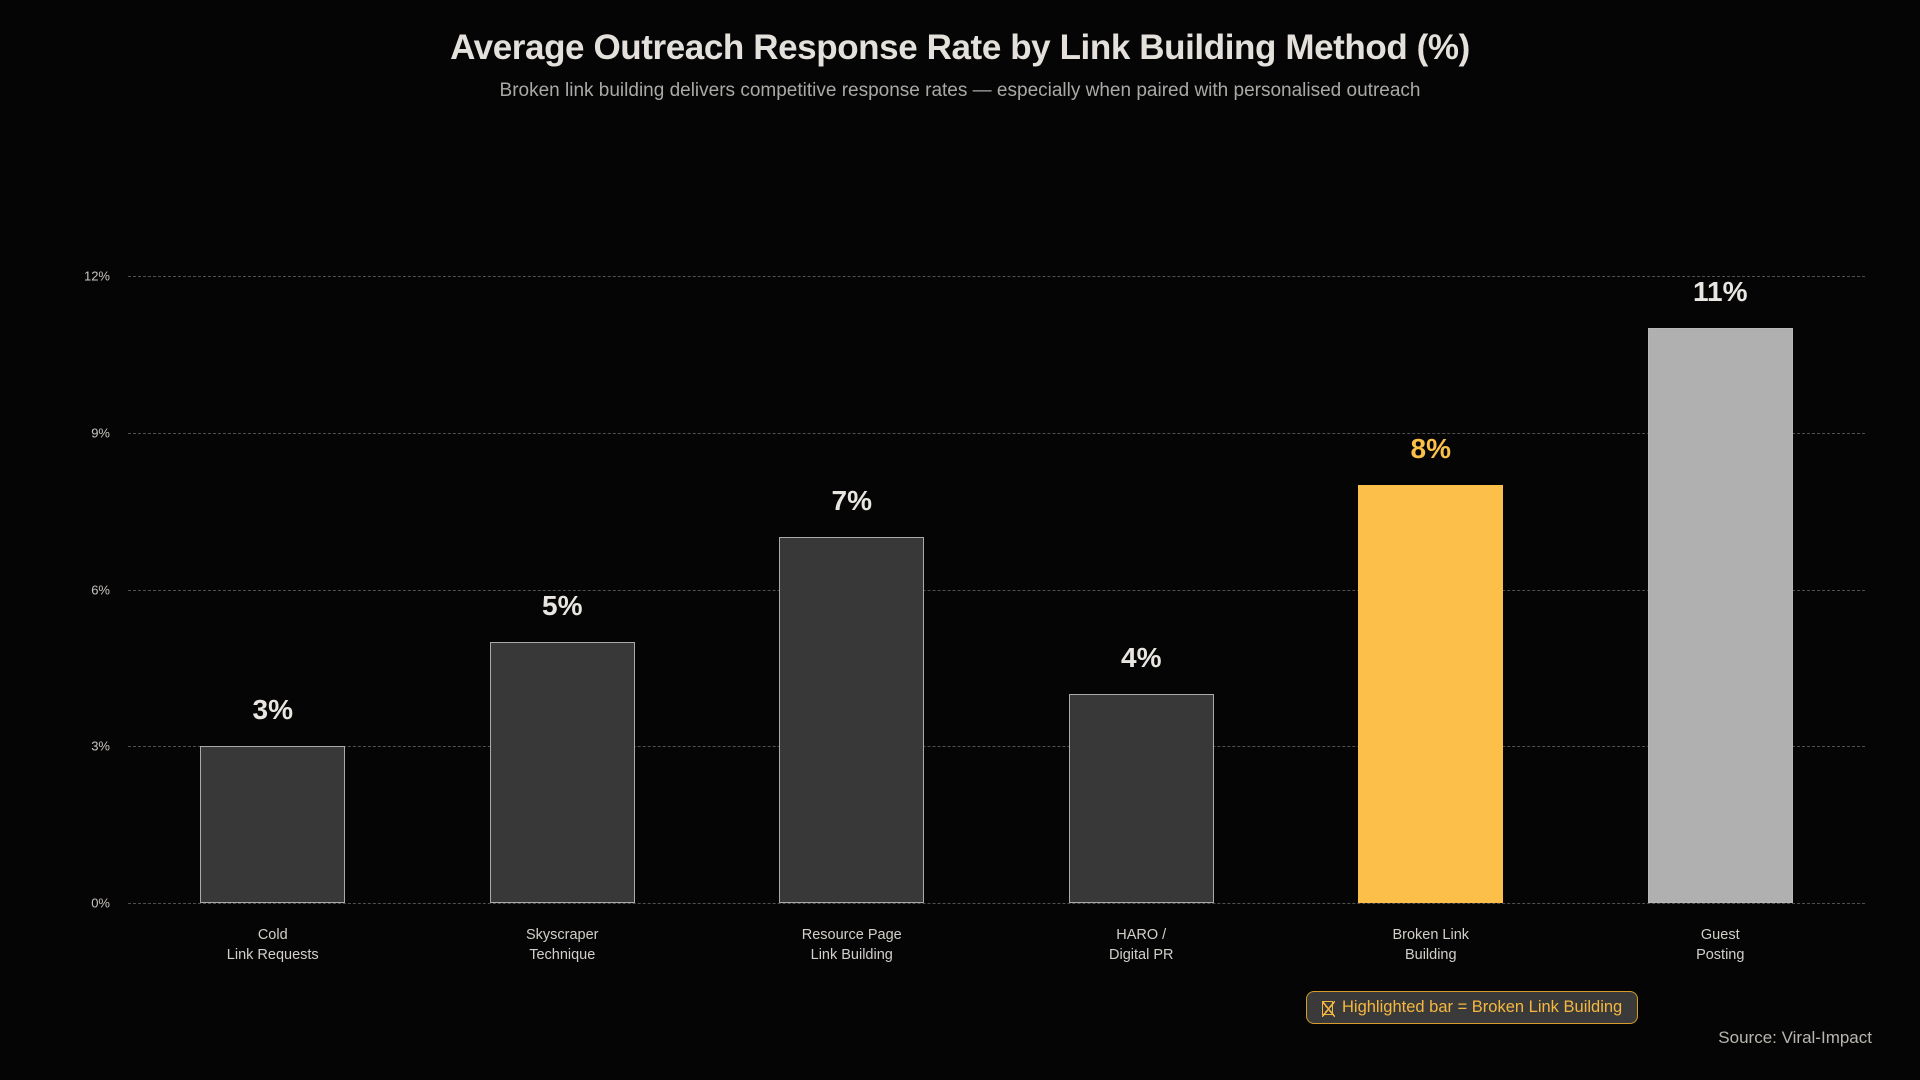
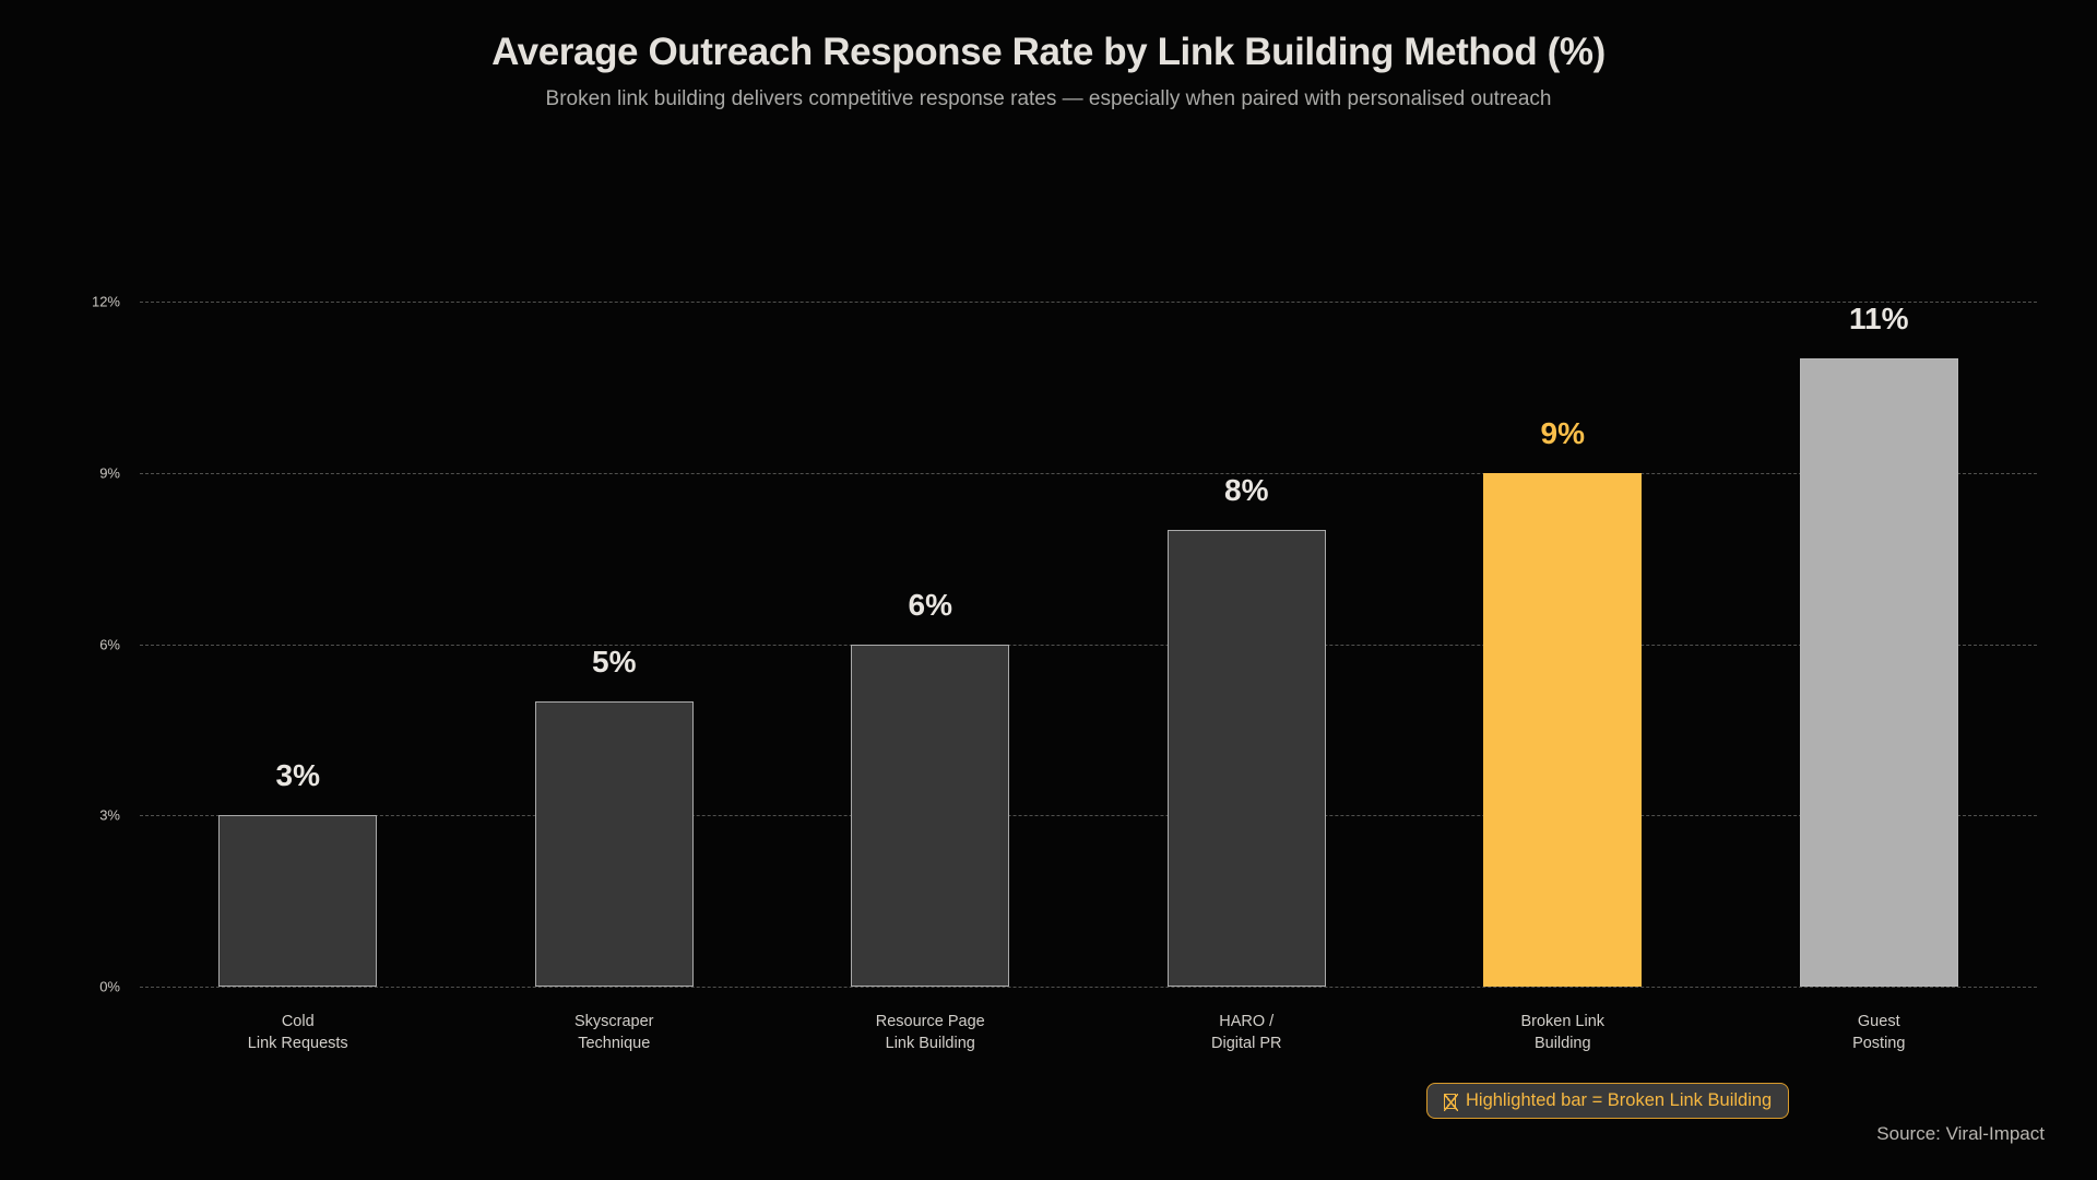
Resource Page Link Building: 7% -> 6%
HARO / Digital PR: 4% -> 8%
Broken Link Building: 8% -> 9%
